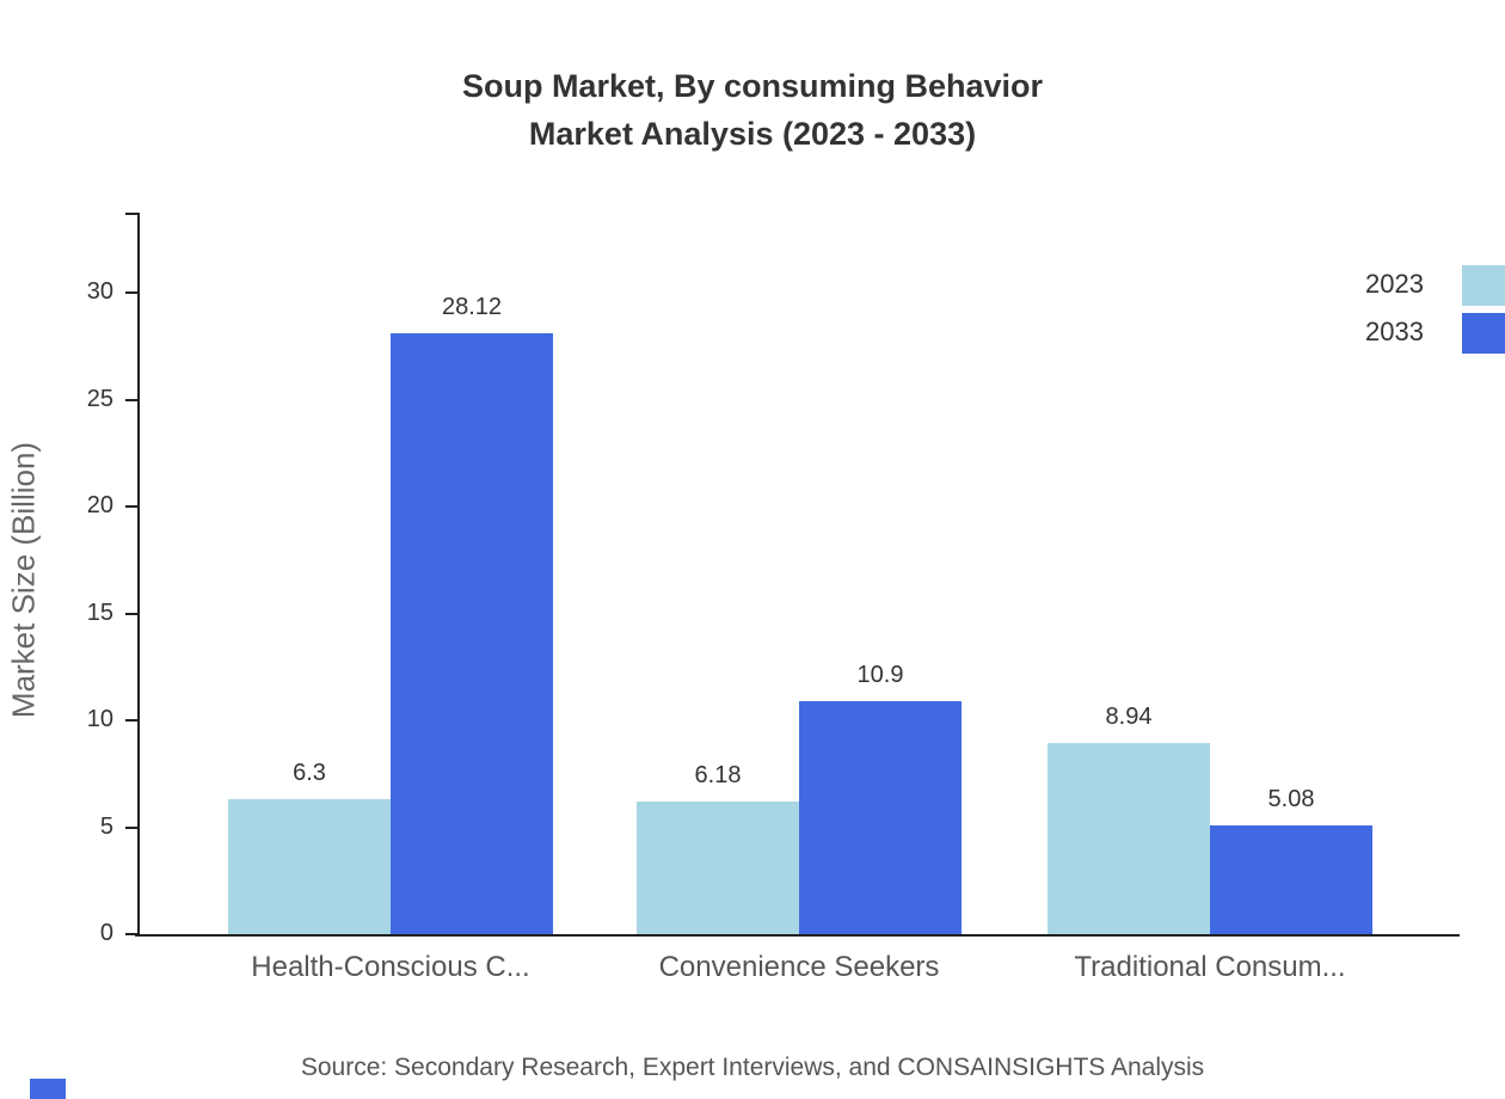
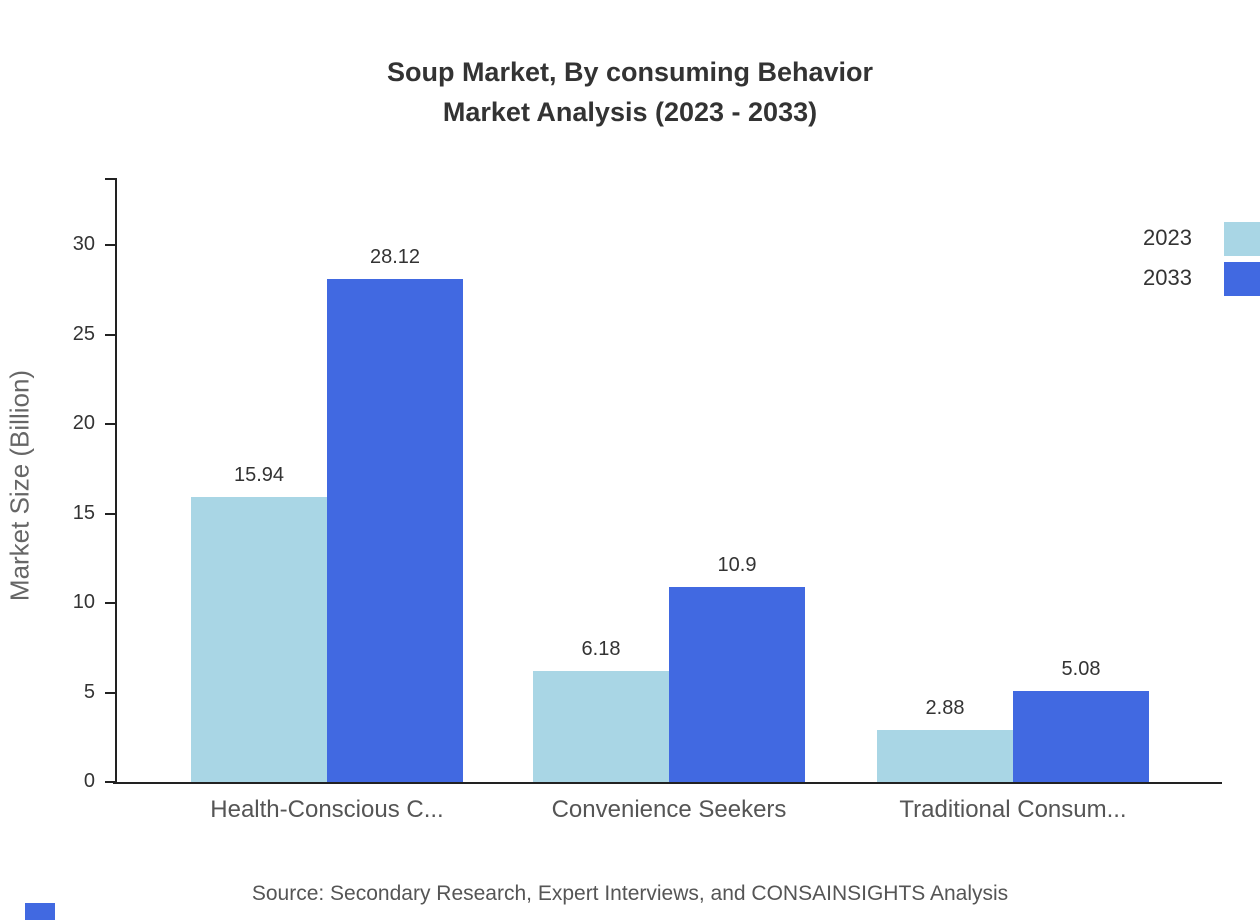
2023/Health-Conscious C...: 6.3 -> 15.94
2023/Traditional Consum...: 8.94 -> 2.88
